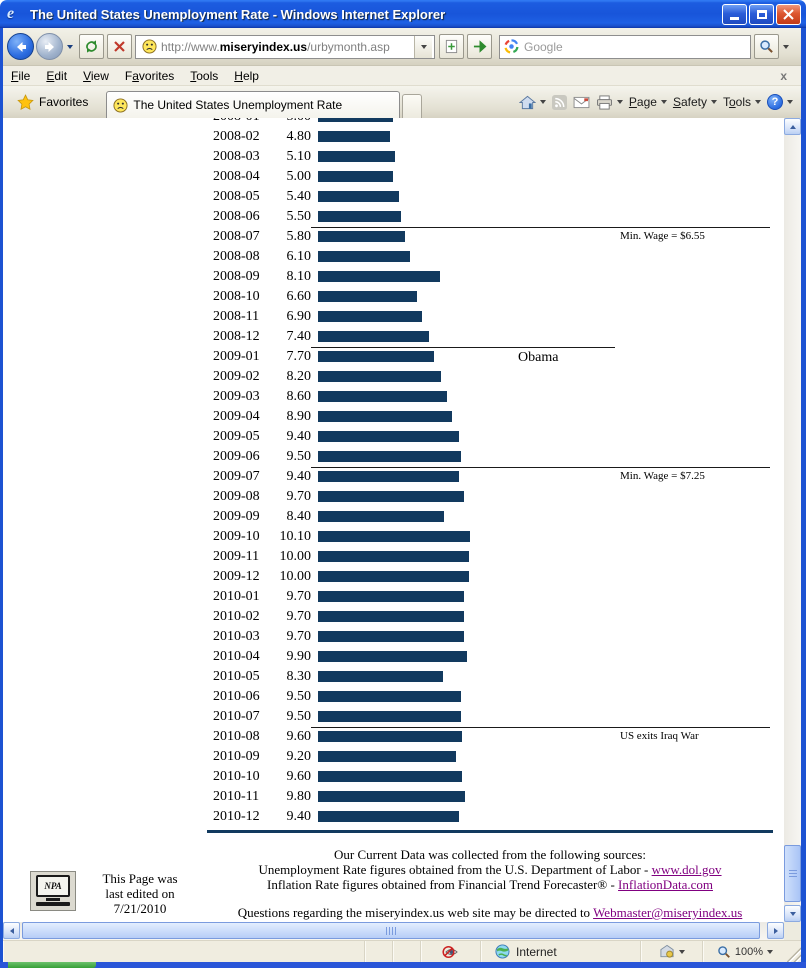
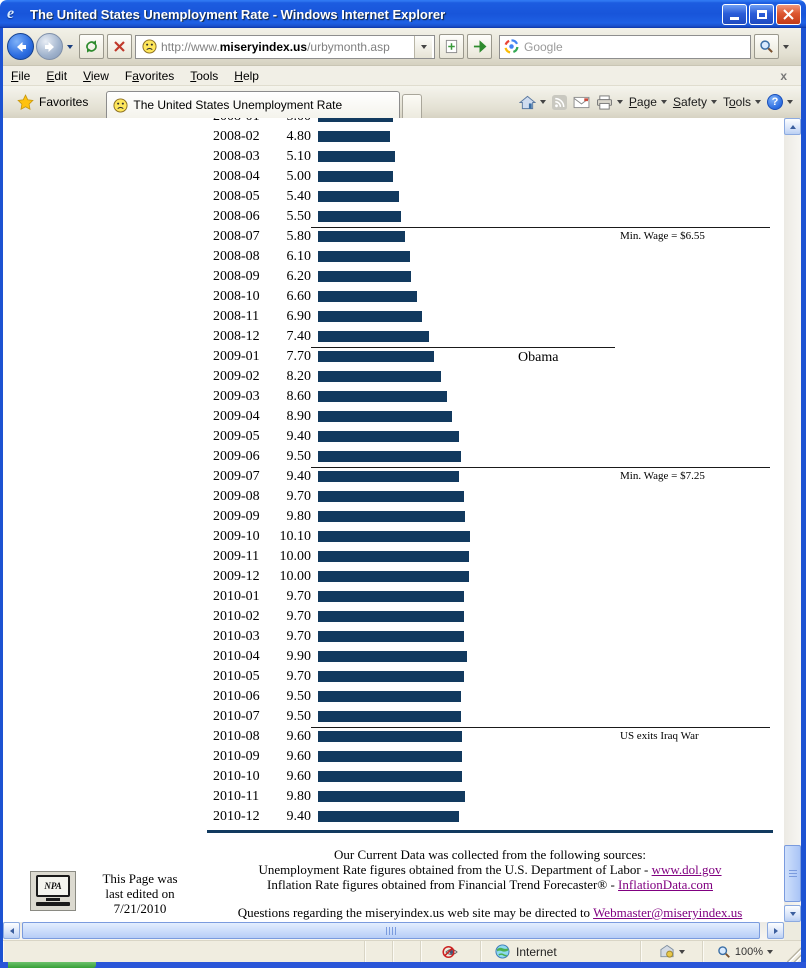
2008-09: 8.10 -> 6.20
2009-09: 8.40 -> 9.80
2010-05: 8.30 -> 9.70
2010-09: 9.20 -> 9.60
